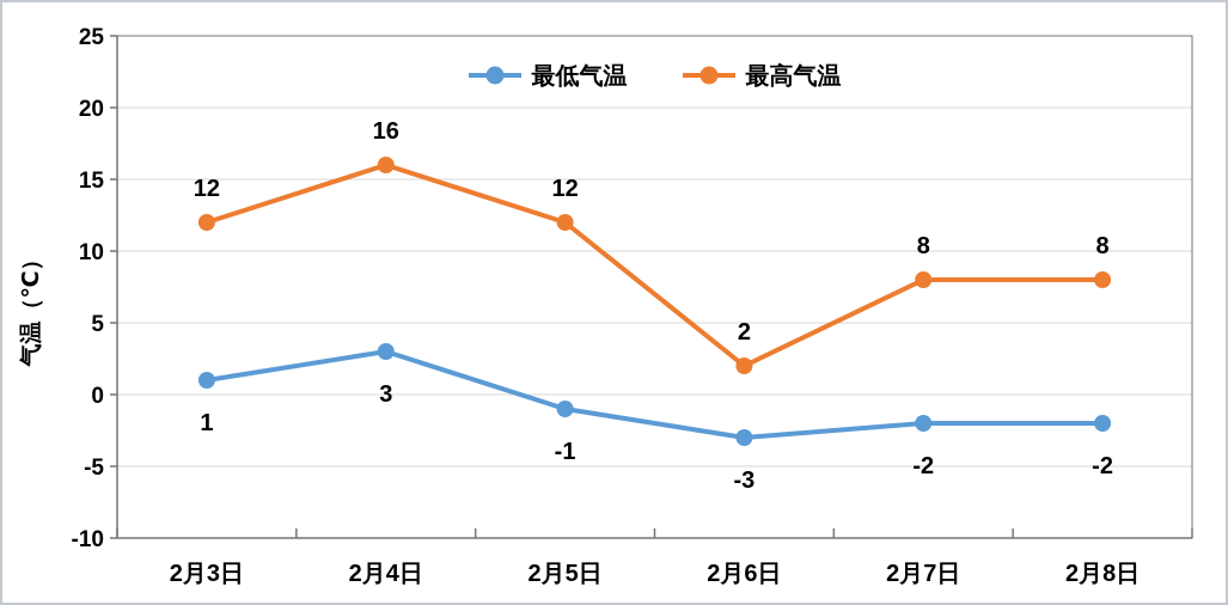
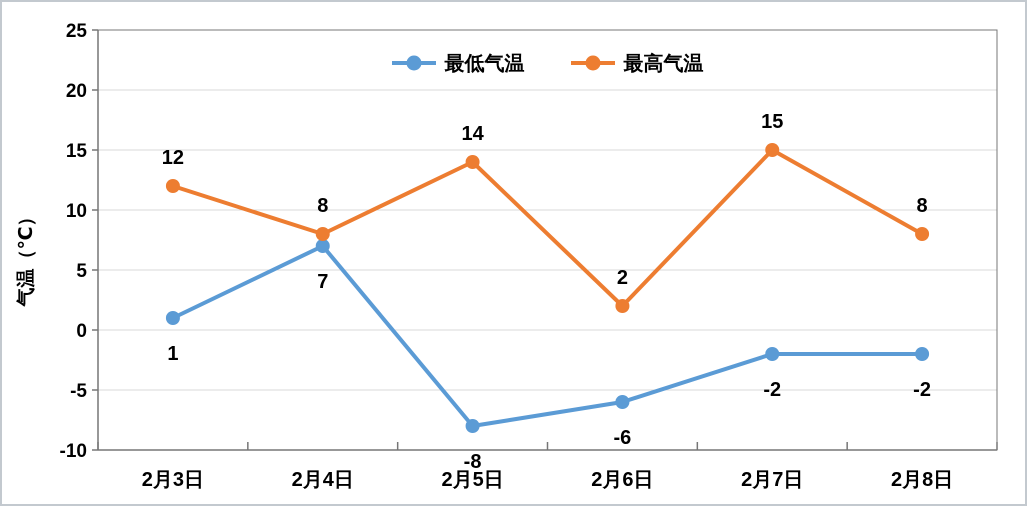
最低气温/2月4日: 3 -> 7
最高气温/2月4日: 16 -> 8
最低气温/2月5日: -1 -> -8
最高气温/2月5日: 12 -> 14
最低气温/2月6日: -3 -> -6
最高气温/2月7日: 8 -> 15
